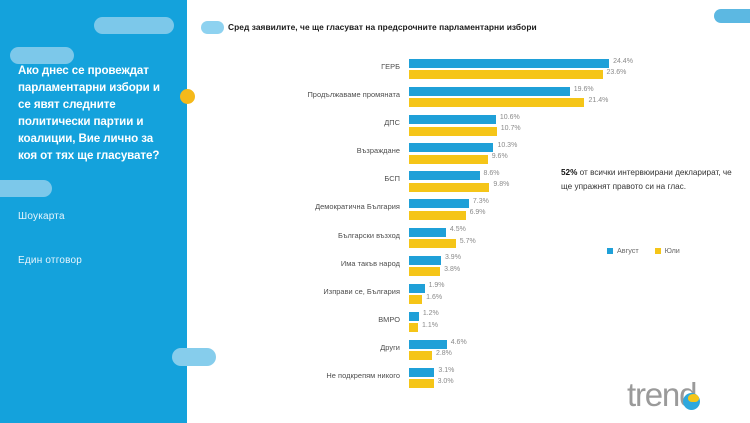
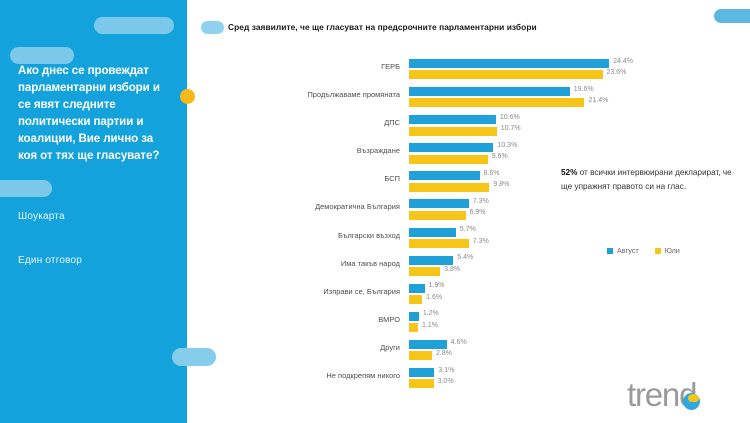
Август/Български възход: 4.5% -> 5.7%
Юли/Български възход: 5.7% -> 7.3%
Август/Има такъв народ: 3.9% -> 5.4%
